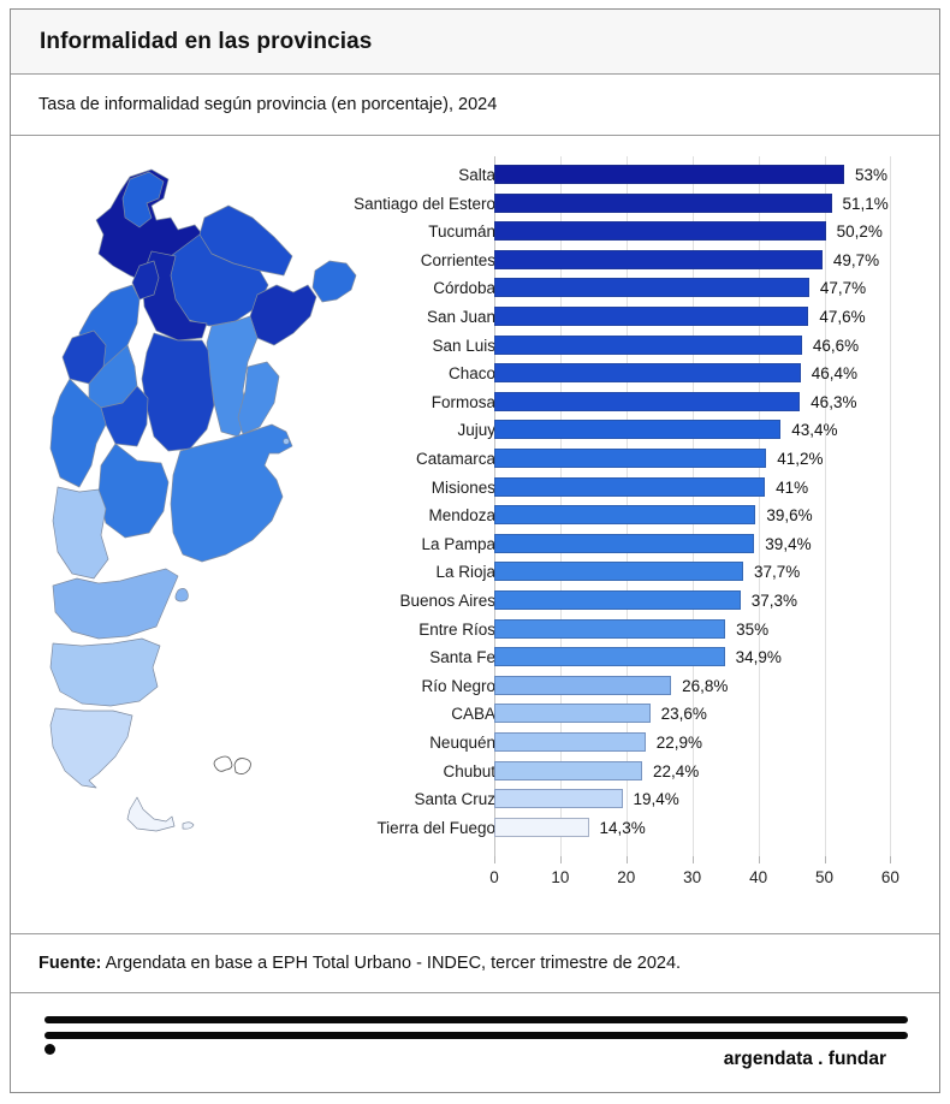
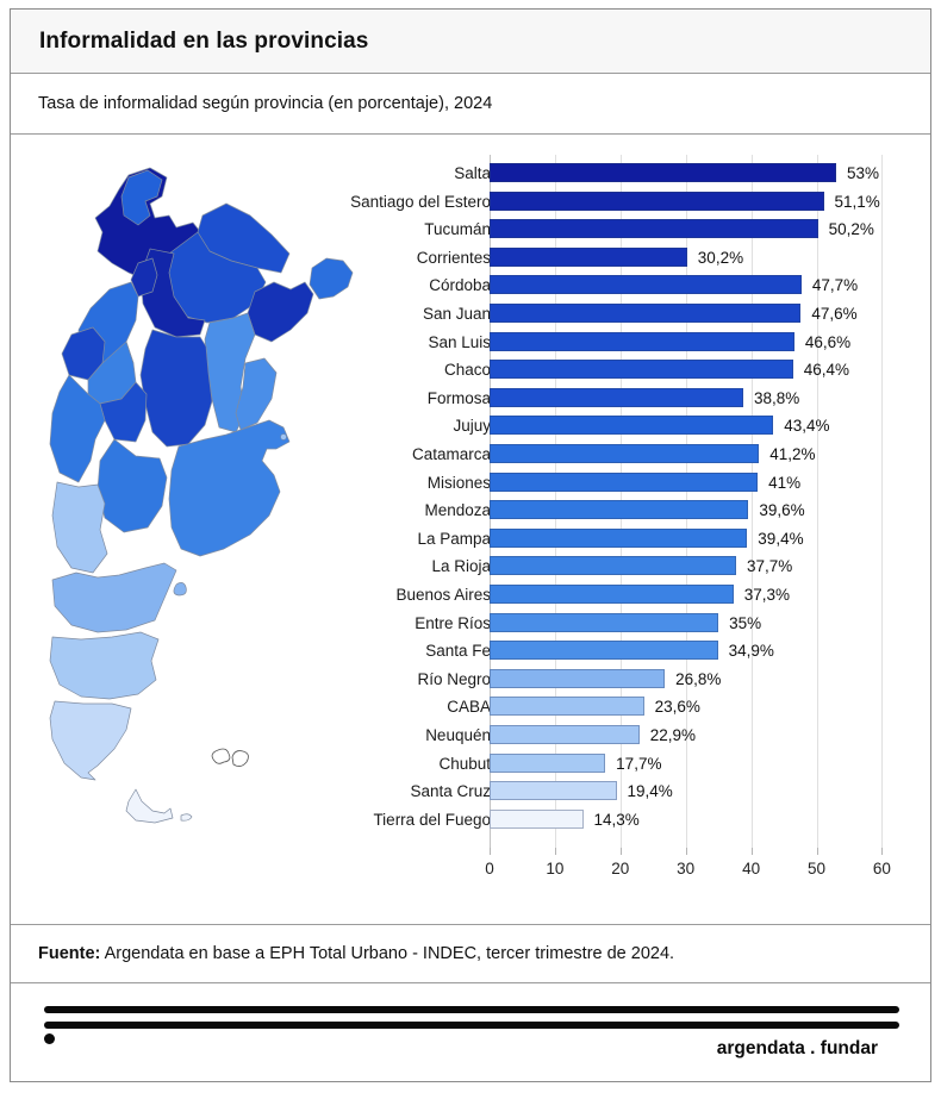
Corrientes: 49,7% -> 30,2%
Formosa: 46,3% -> 38,8%
Chubut: 22,4% -> 17,7%
